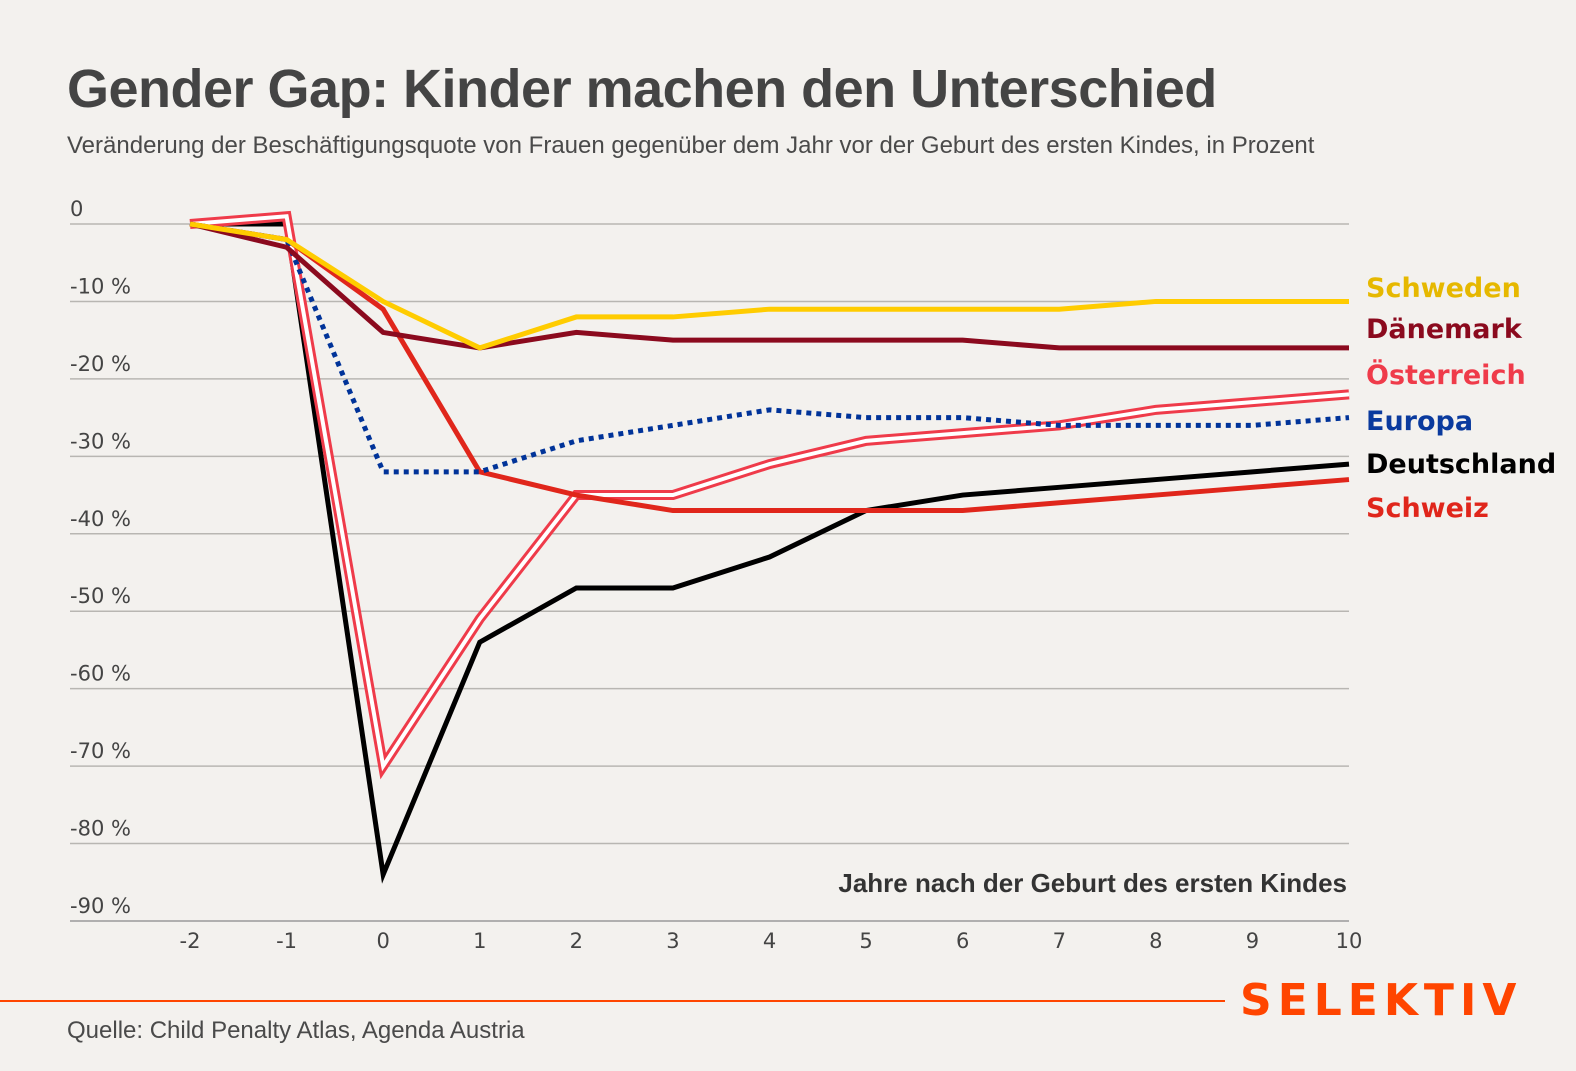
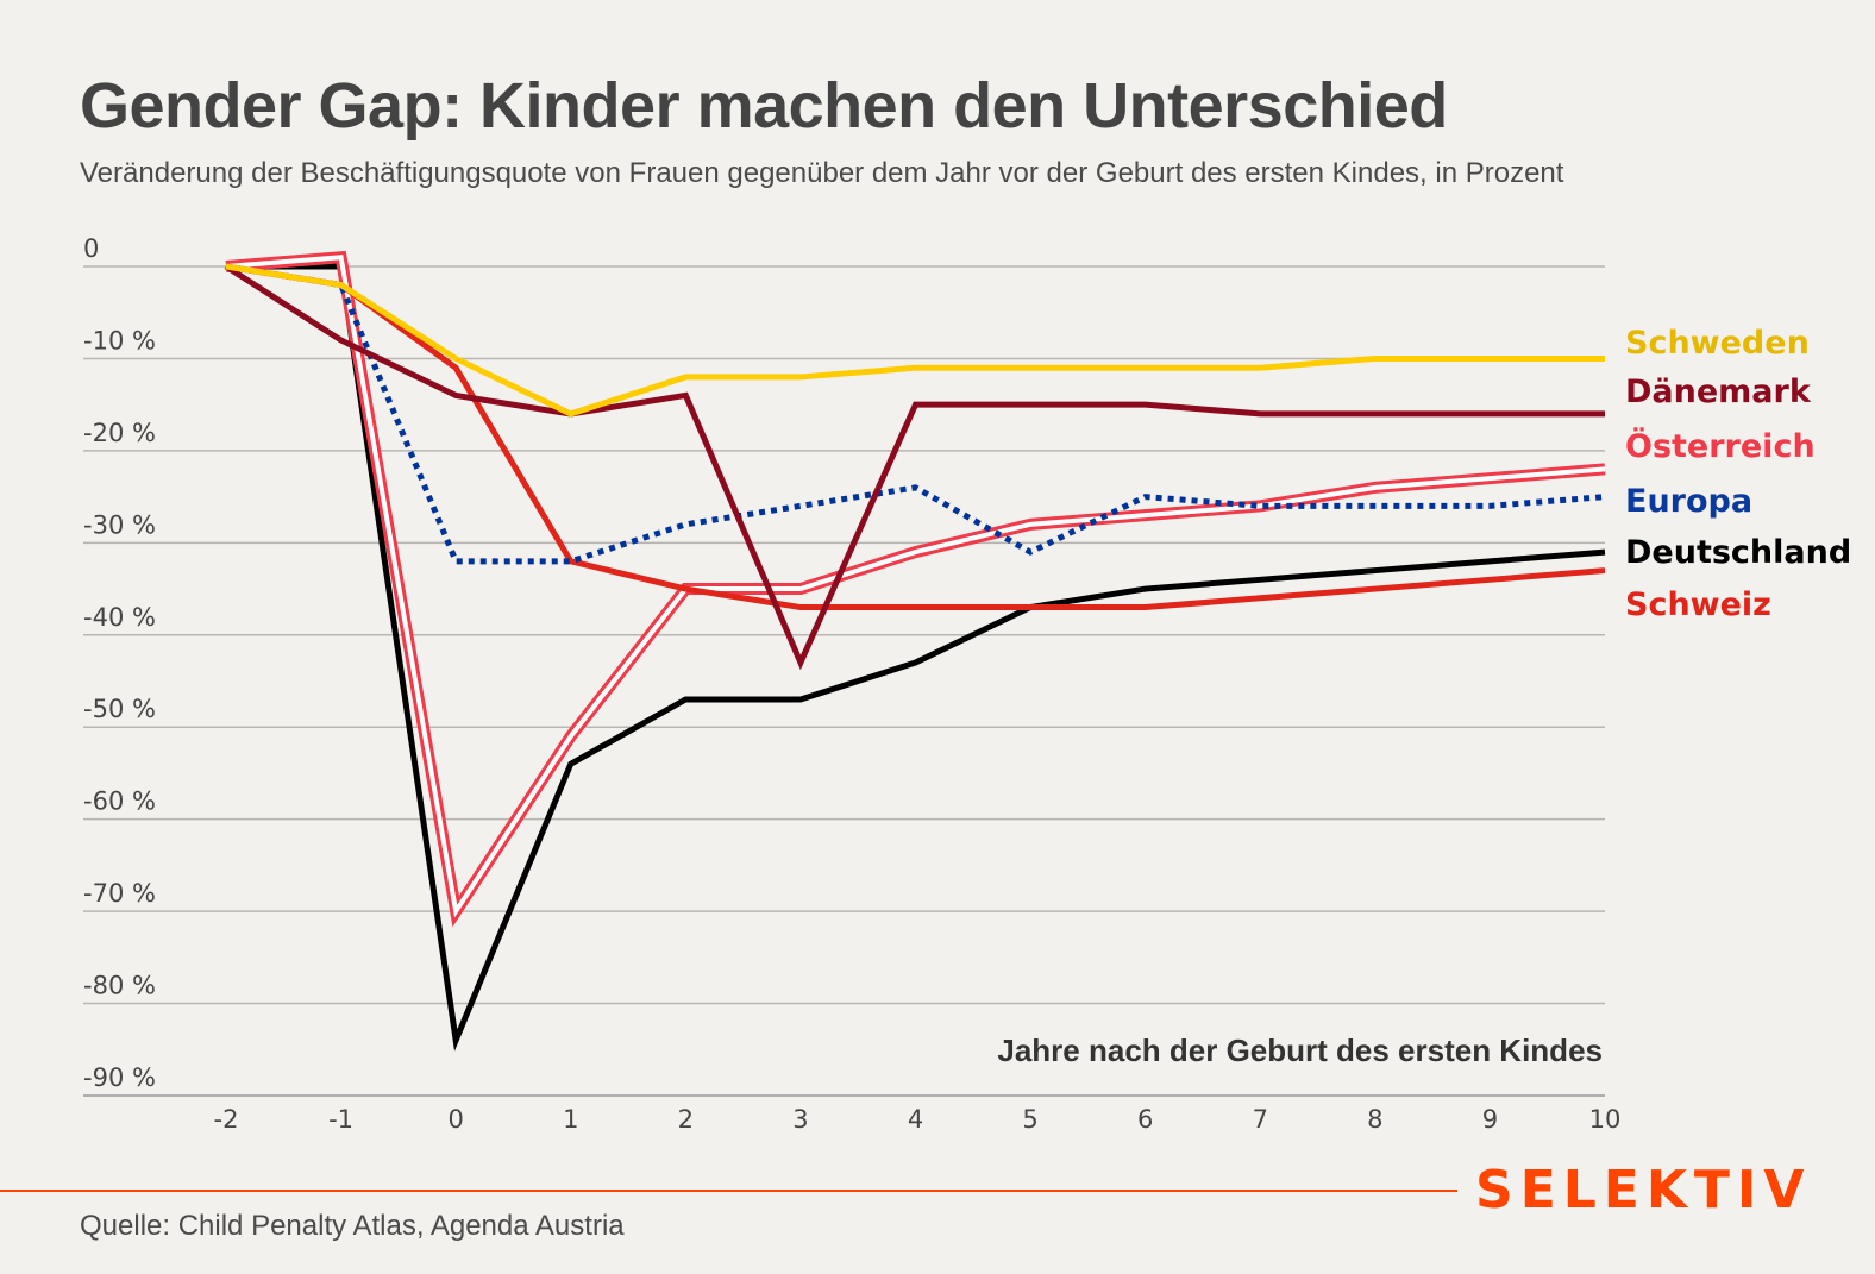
Dänemark/-1: -3 -> -8
Dänemark/3: -15 -> -43
Europa/5: -25 -> -31
